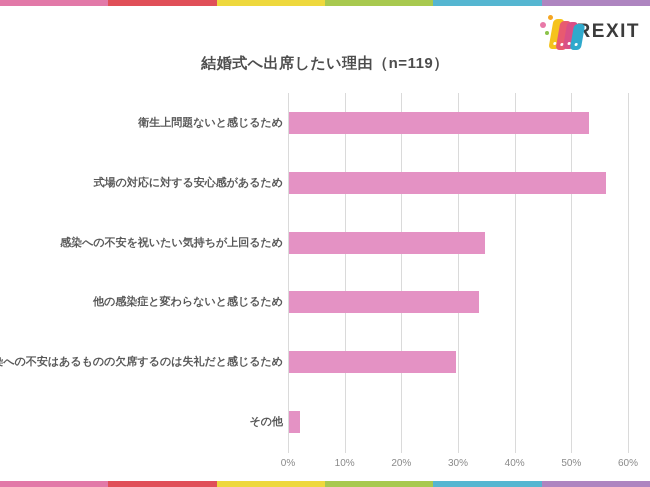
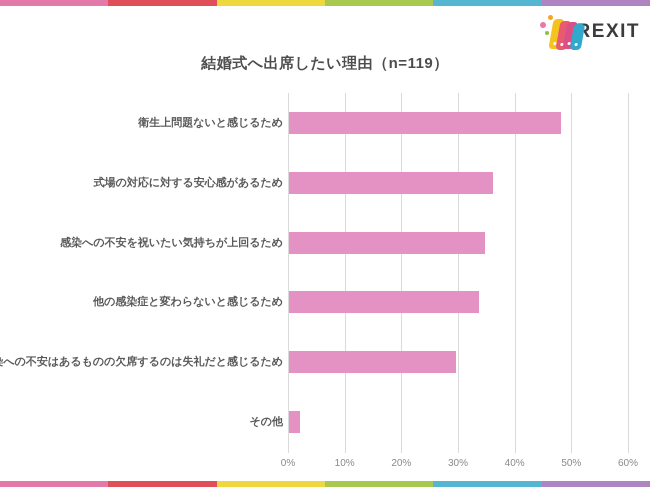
衛生上問題ないと感じるため: 53% -> 48%
式場の対応に対する安心感があるため: 56% -> 36%
